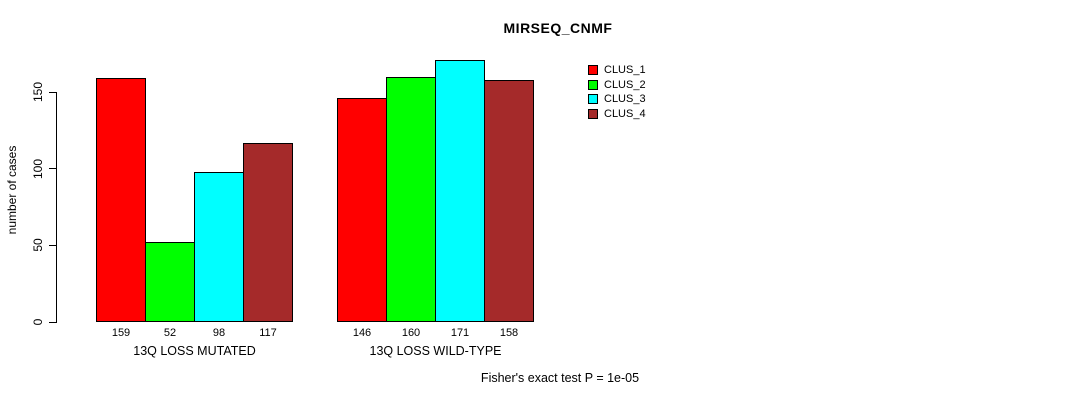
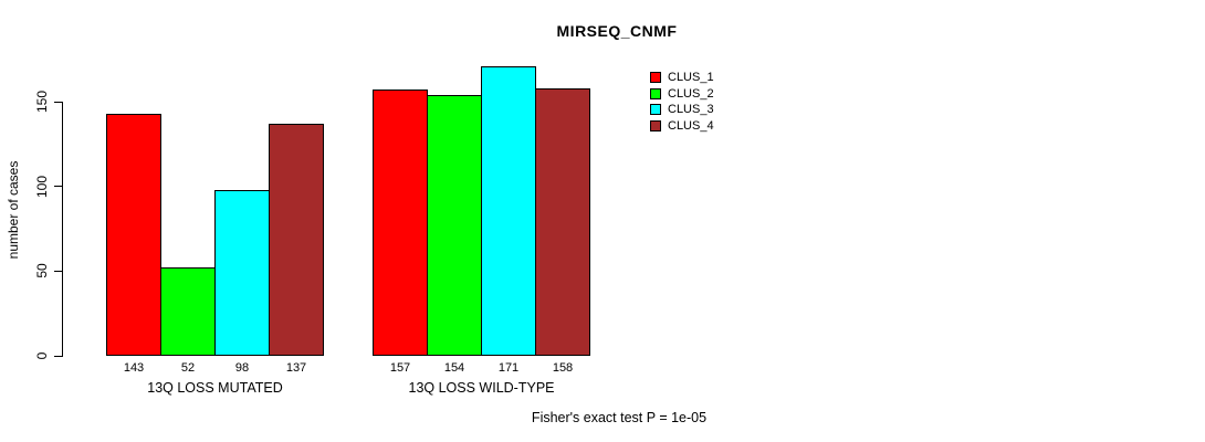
CLUS_1/13Q LOSS MUTATED: 159 -> 143
CLUS_4/13Q LOSS MUTATED: 117 -> 137
CLUS_1/13Q LOSS WILD-TYPE: 146 -> 157
CLUS_2/13Q LOSS WILD-TYPE: 160 -> 154
